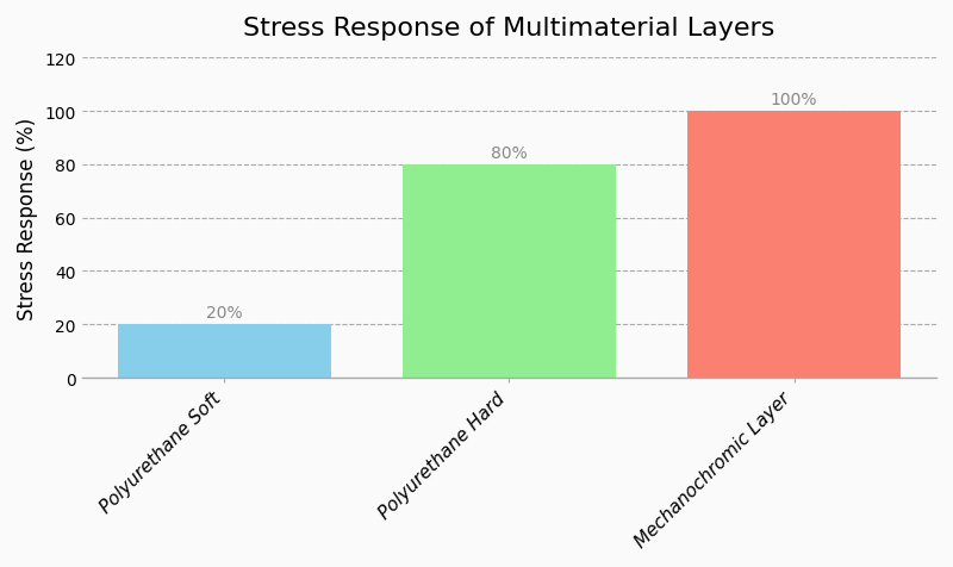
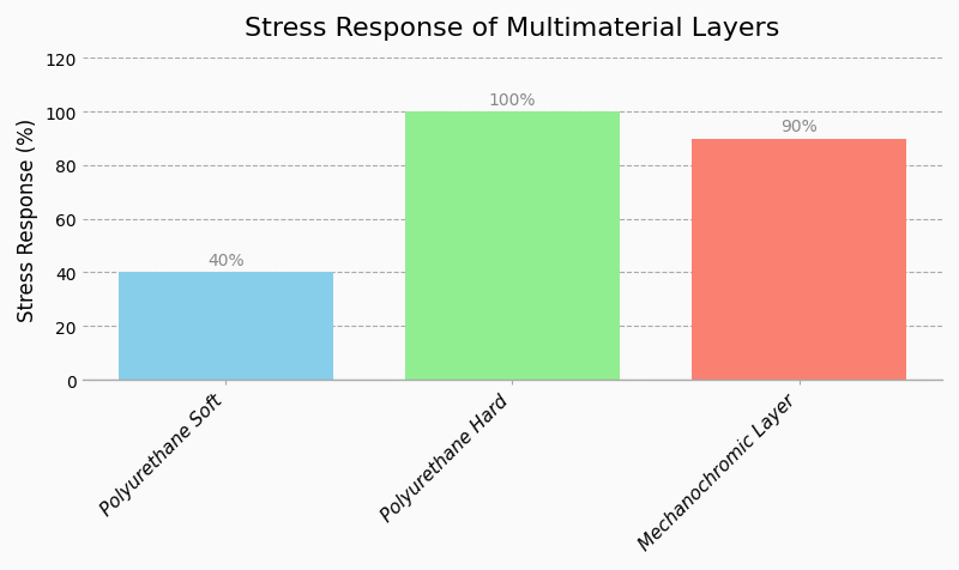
Polyurethane Soft: 20% -> 40%
Polyurethane Hard: 80% -> 100%
Mechanochromic Layer: 100% -> 90%
